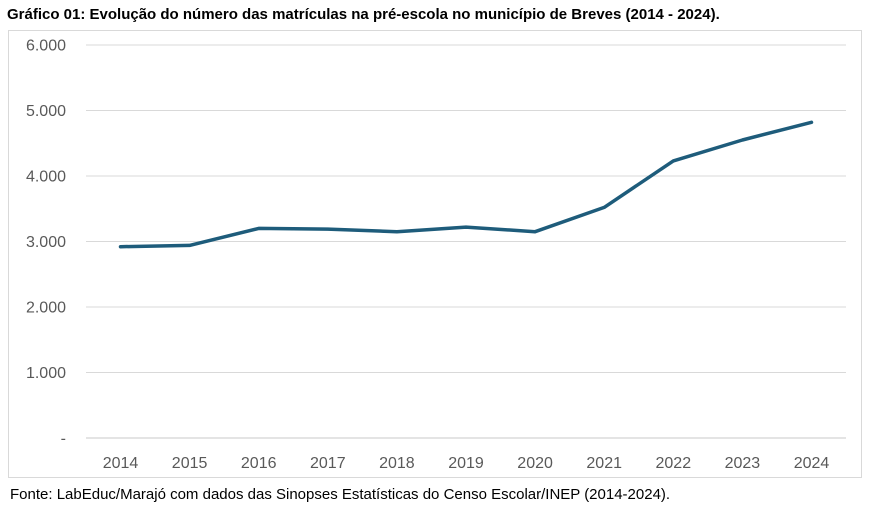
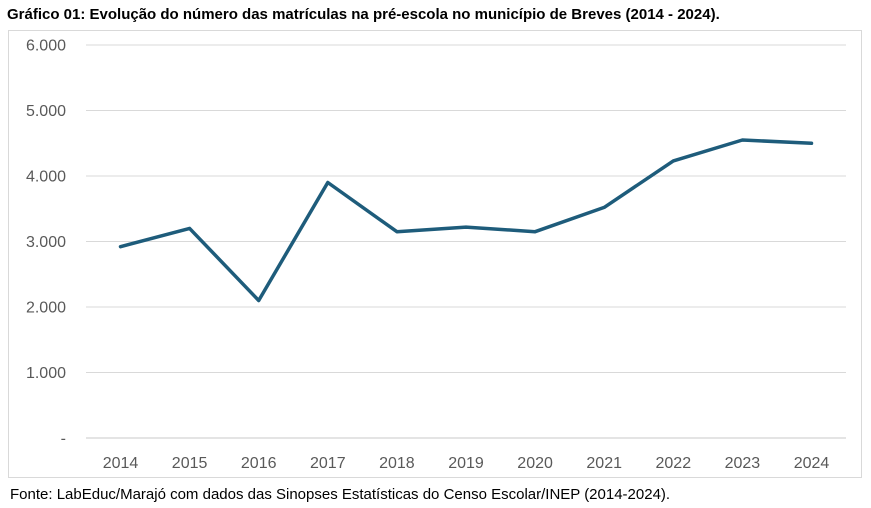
2015: 2900 -> 3200
2016: 3200 -> 2100
2017: 3200 -> 3900
2024: 4800 -> 4500
